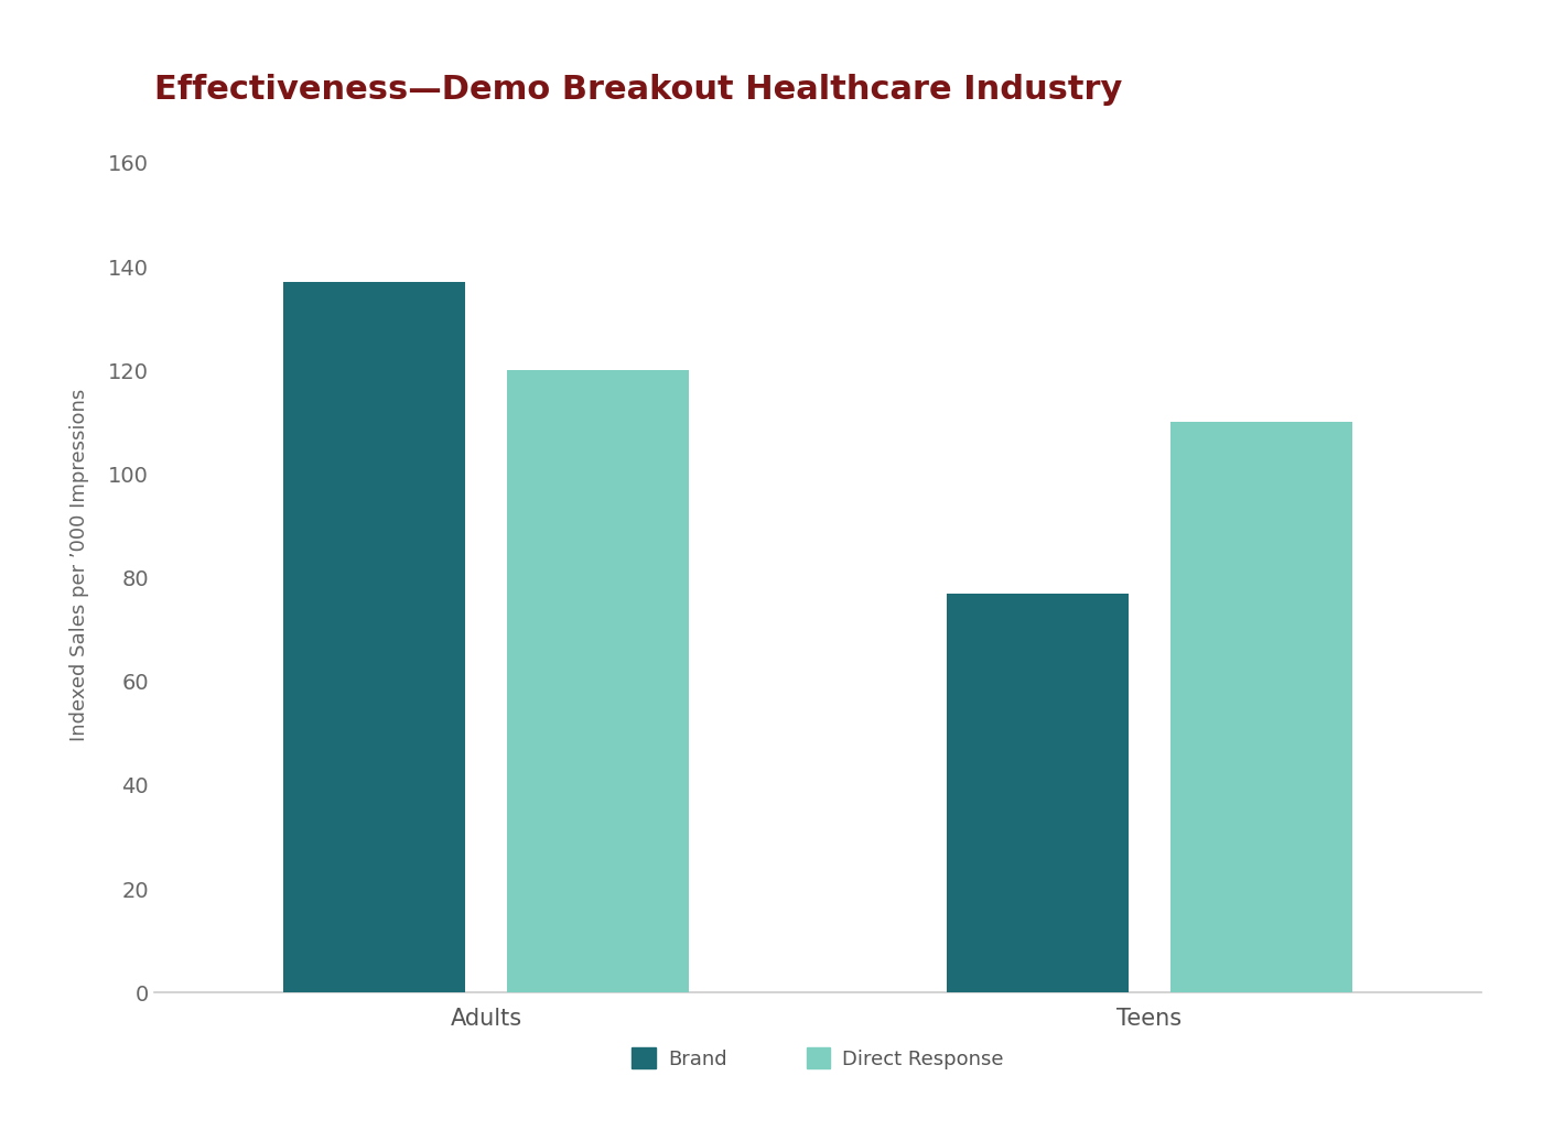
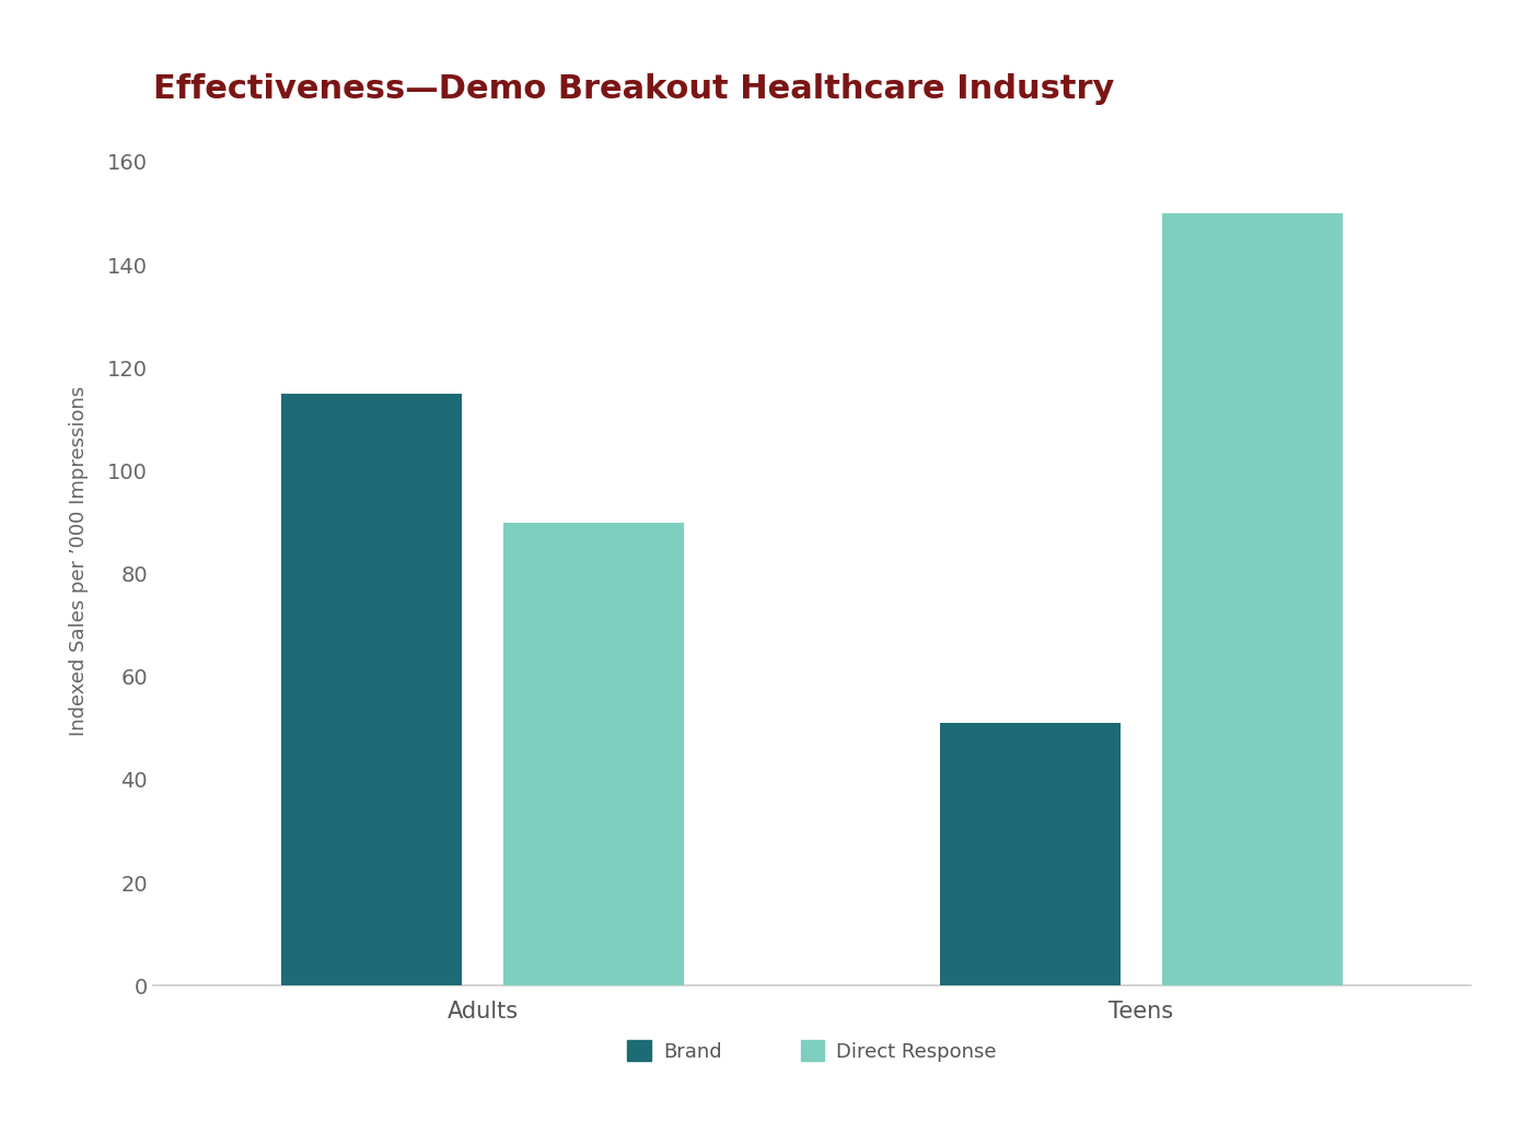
Brand/Adults: 137 -> 115
Direct Response/Adults: 120 -> 90
Brand/Teens: 77 -> 51
Direct Response/Teens: 110 -> 150
